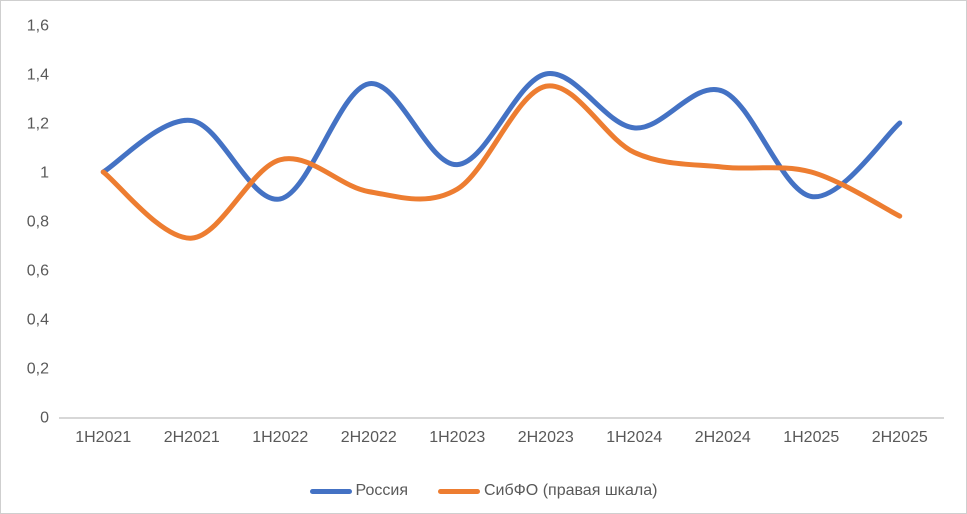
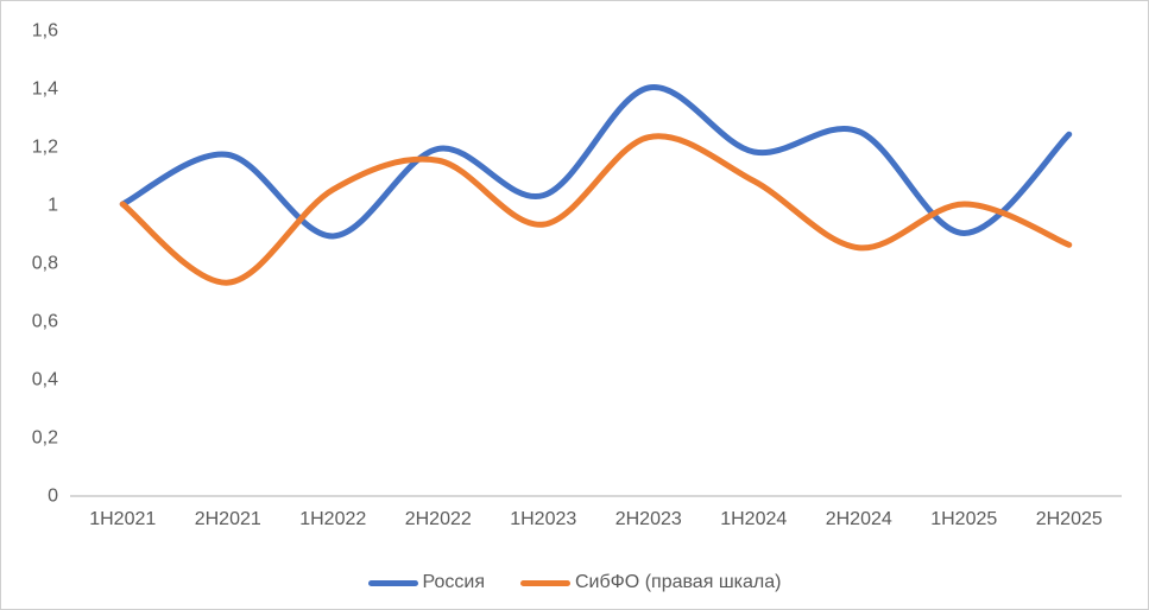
Россия/2H2021: 1,21 -> 1,17
Россия/2H2022: 1,36 -> 1,19
СибФО (правая шкала)/2H2022: 0,92 -> 1,15
СибФО (правая шкала)/2H2023: 1,35 -> 1,23
Россия/2H2024: 1,33 -> 1,25
СибФО (правая шкала)/2H2024: 1,02 -> 0,85
Россия/2H2025: 1,20 -> 1,24
СибФО (правая шкала)/2H2025: 0,82 -> 0,86
